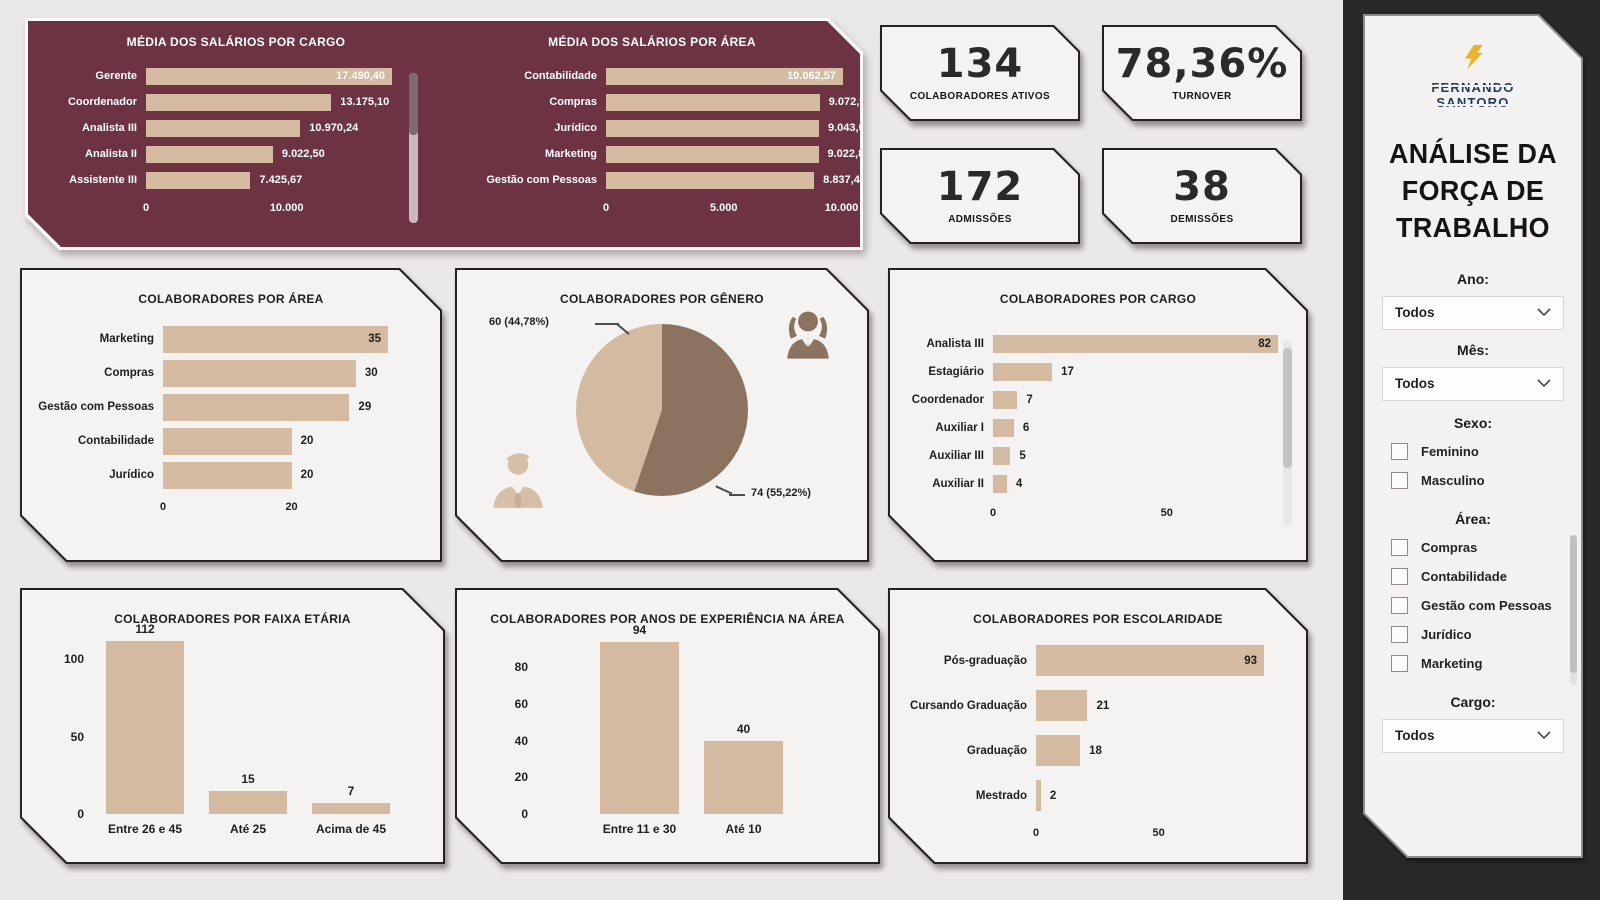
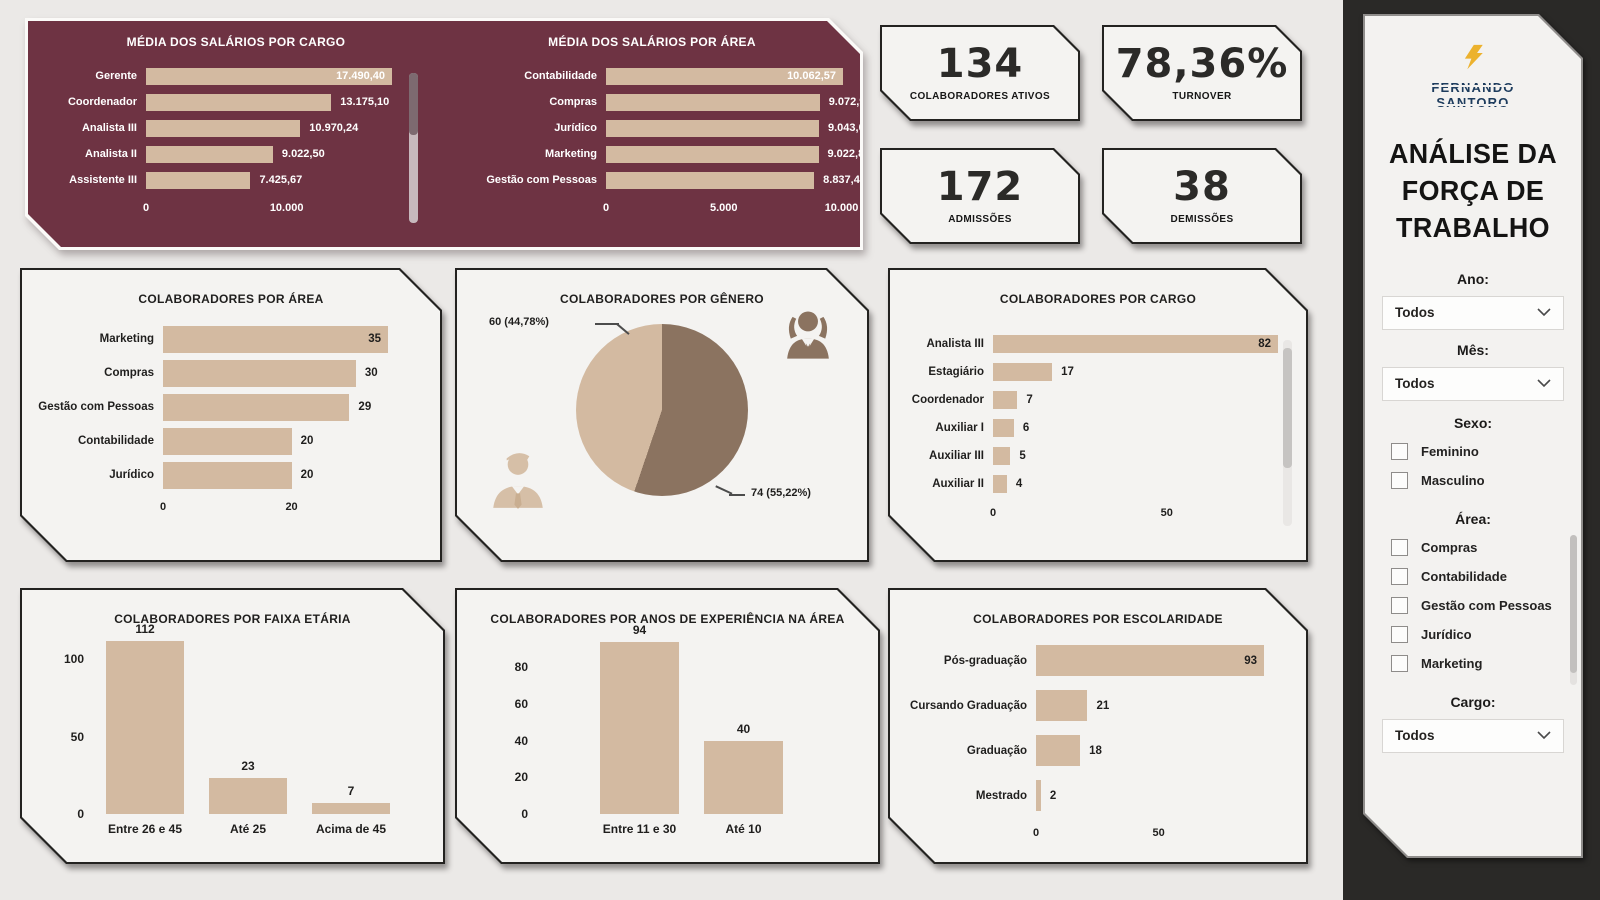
COLABORADORES POR FAIXA ETÁRIA/Até 25: 15 -> 23
